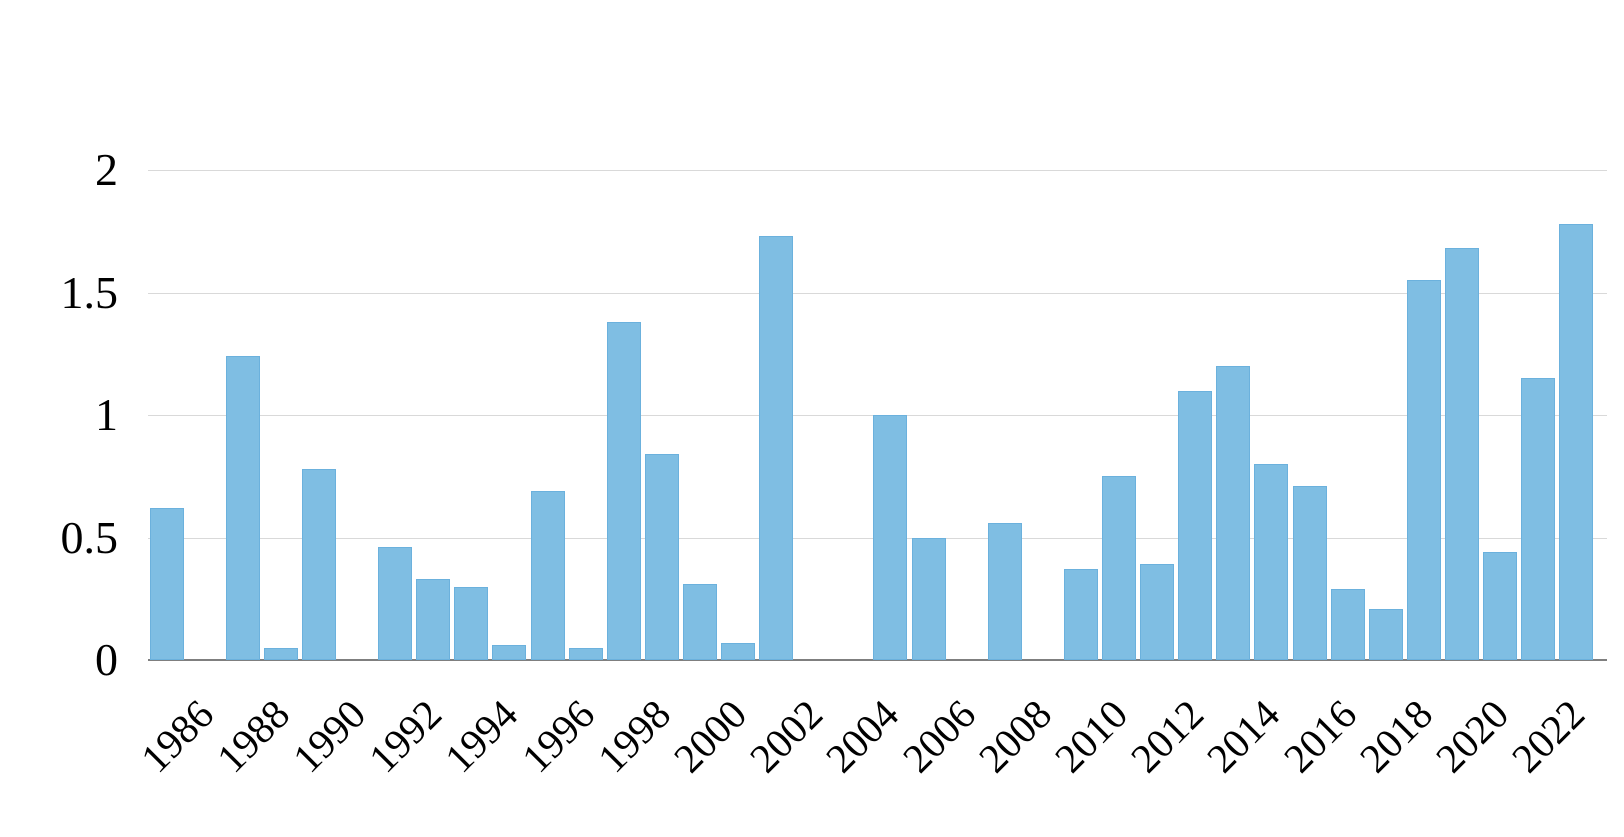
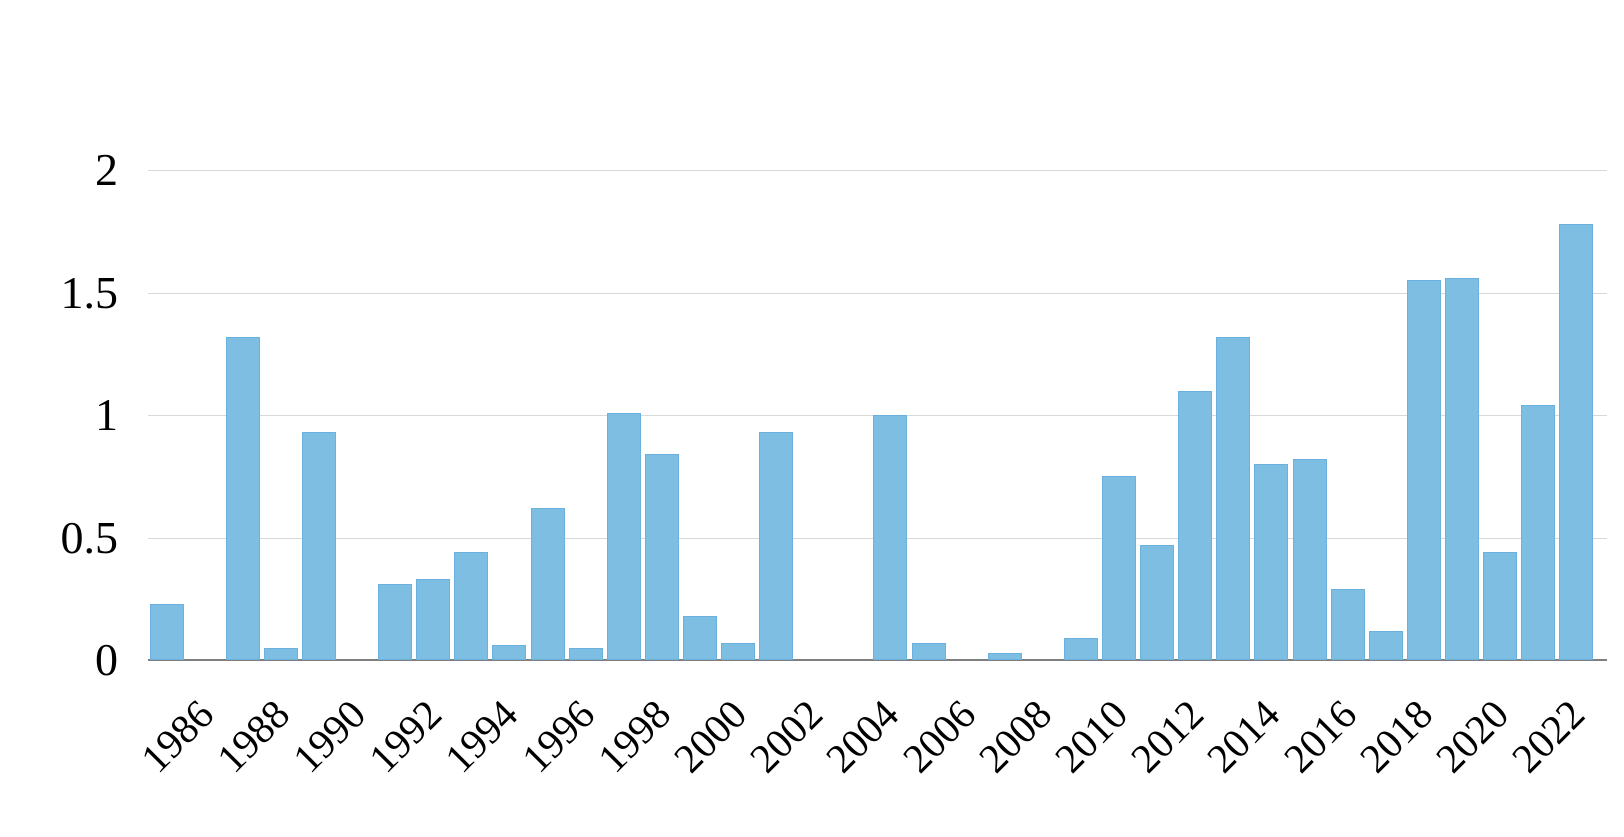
1986: 0.62 -> 0.23
1988: 1.24 -> 1.32
1990: 0.78 -> 0.93
1992: 0.46 -> 0.31
1994: 0.30 -> 0.44
1996: 0.69 -> 0.62
1998: 1.38 -> 1.01
2000: 0.31 -> 0.18
2002: 1.73 -> 0.93
2006: 0.50 -> 0.07
2008: 0.56 -> 0.03
2010: 0.37 -> 0.09
2012: 0.39 -> 0.47
2014: 1.20 -> 1.32
2016: 0.71 -> 0.82
2018: 0.21 -> 0.12
2020: 1.68 -> 1.56
2022: 1.15 -> 1.04
